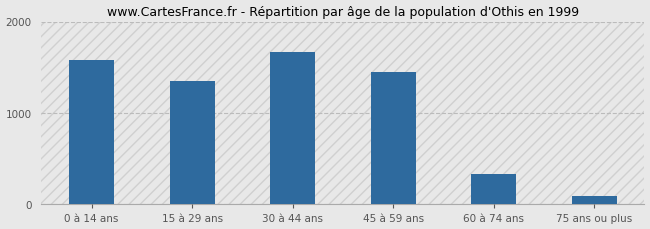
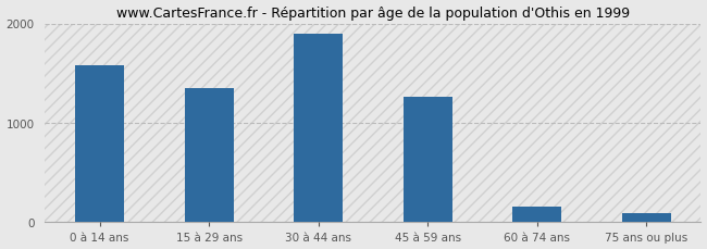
30 à 44 ans: 1670 -> 1900
45 à 59 ans: 1450 -> 1260
60 à 74 ans: 330 -> 160
